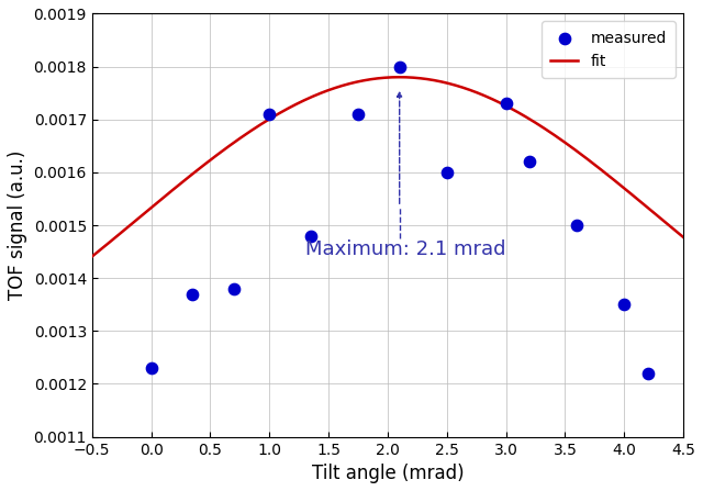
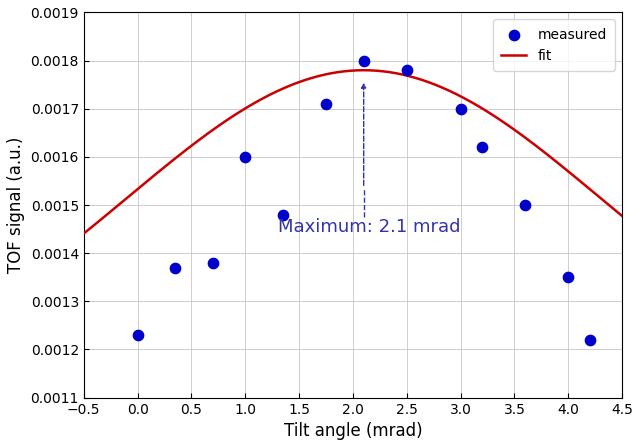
measured/1.0: 0.00171 -> 0.00160
measured/2.5: 0.00160 -> 0.00178
measured/3.0: 0.00173 -> 0.00170
